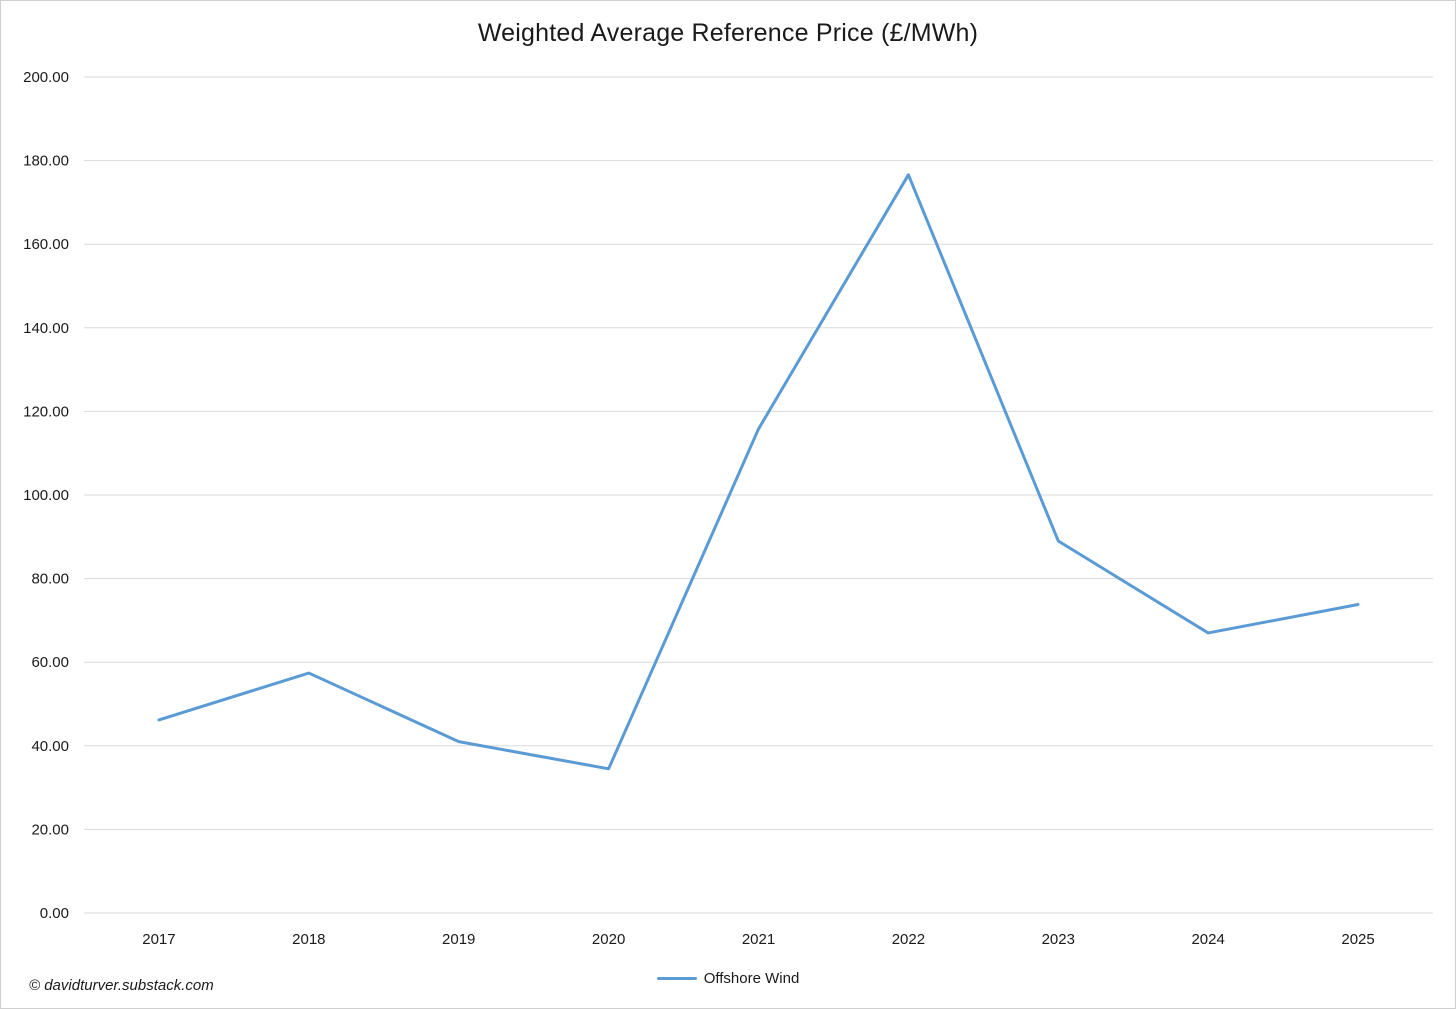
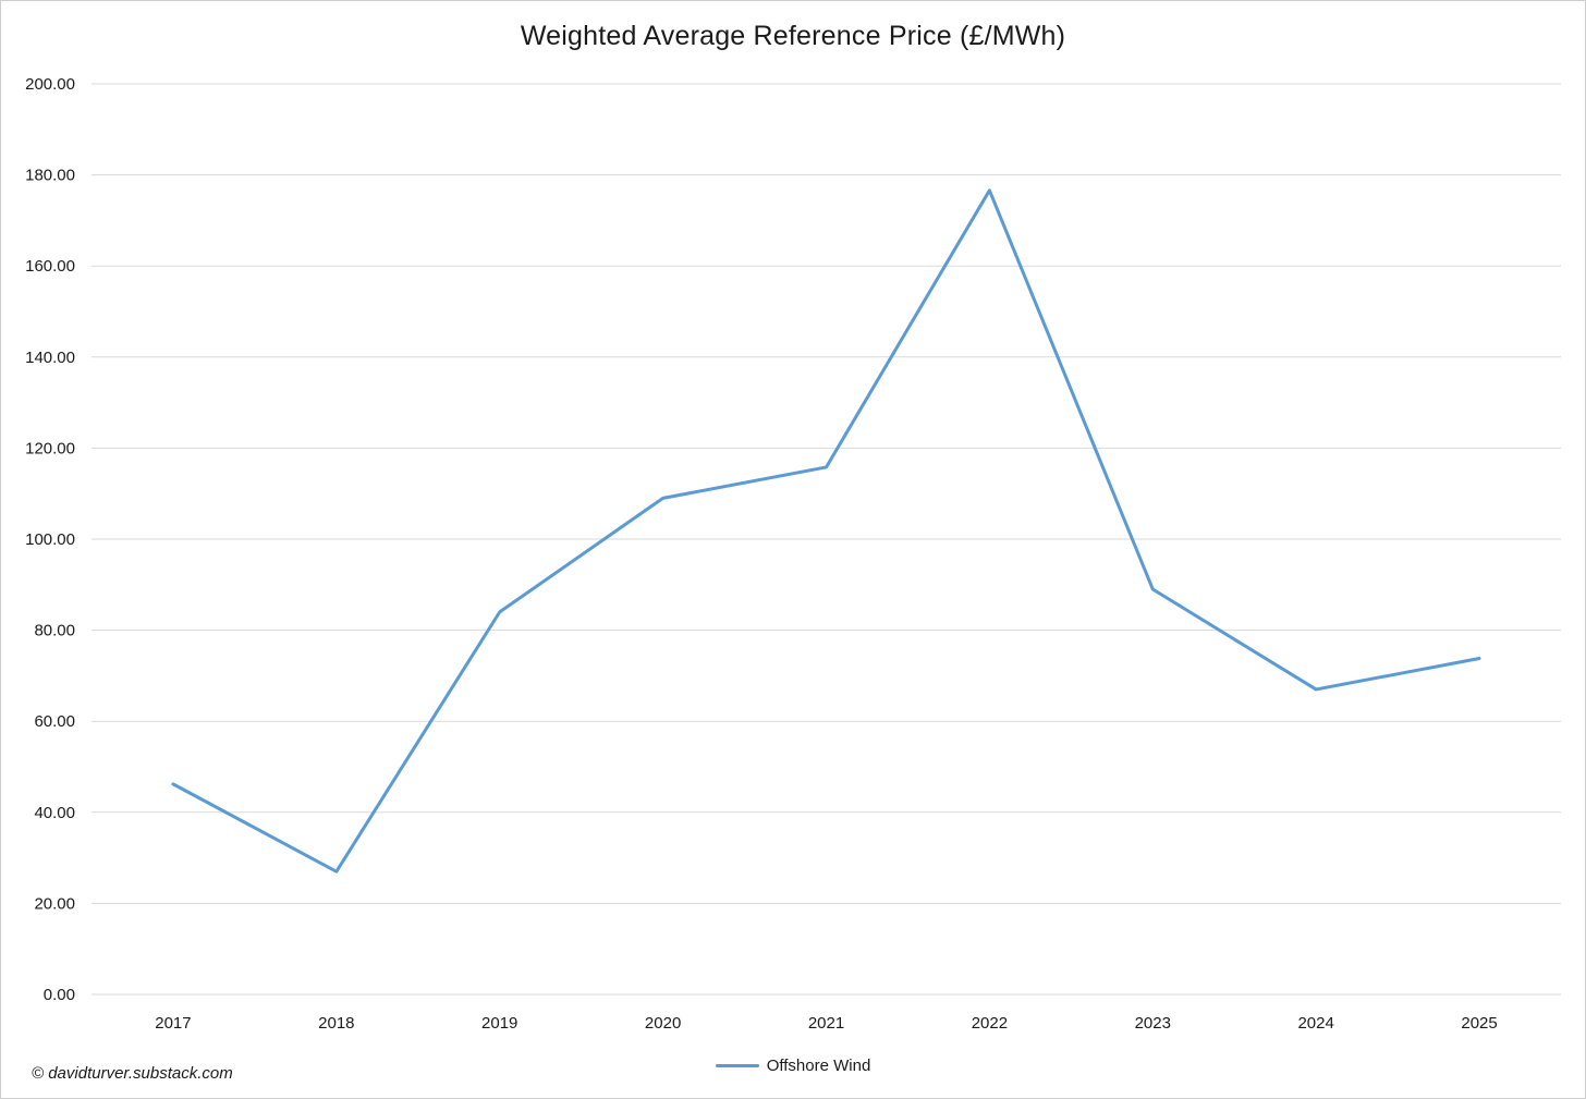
2018: 57 -> 27
2019: 41 -> 84
2020: 34 -> 109
